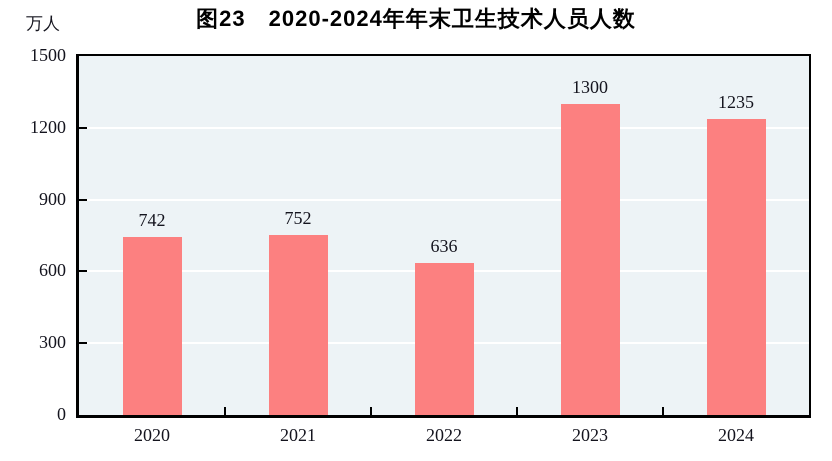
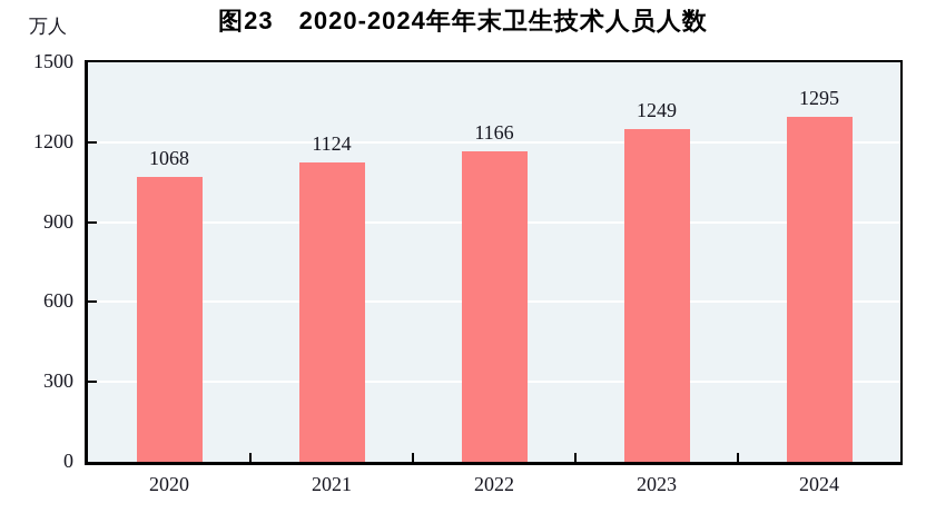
2020: 742 -> 1068
2021: 752 -> 1124
2022: 636 -> 1166
2023: 1300 -> 1249
2024: 1235 -> 1295
